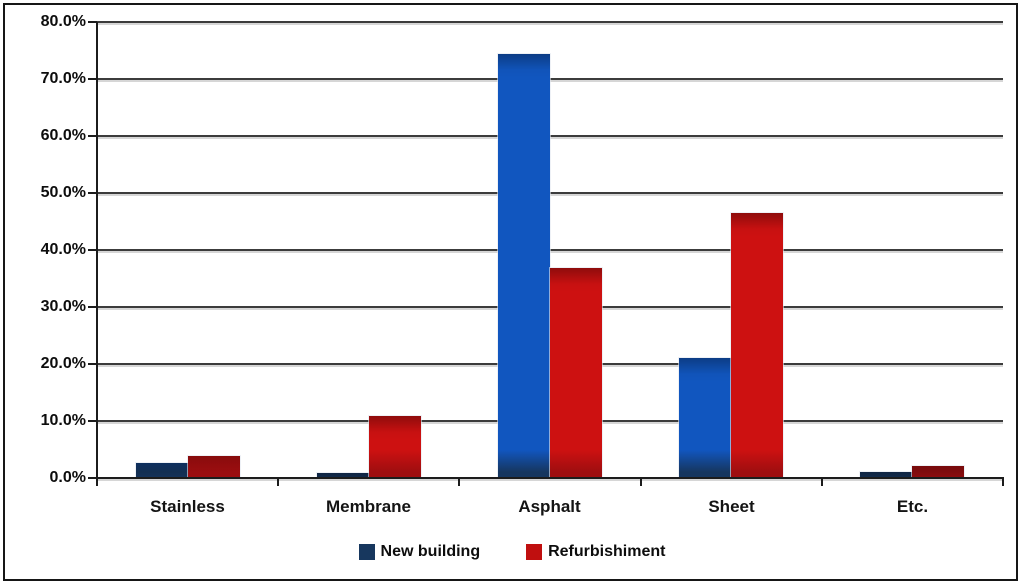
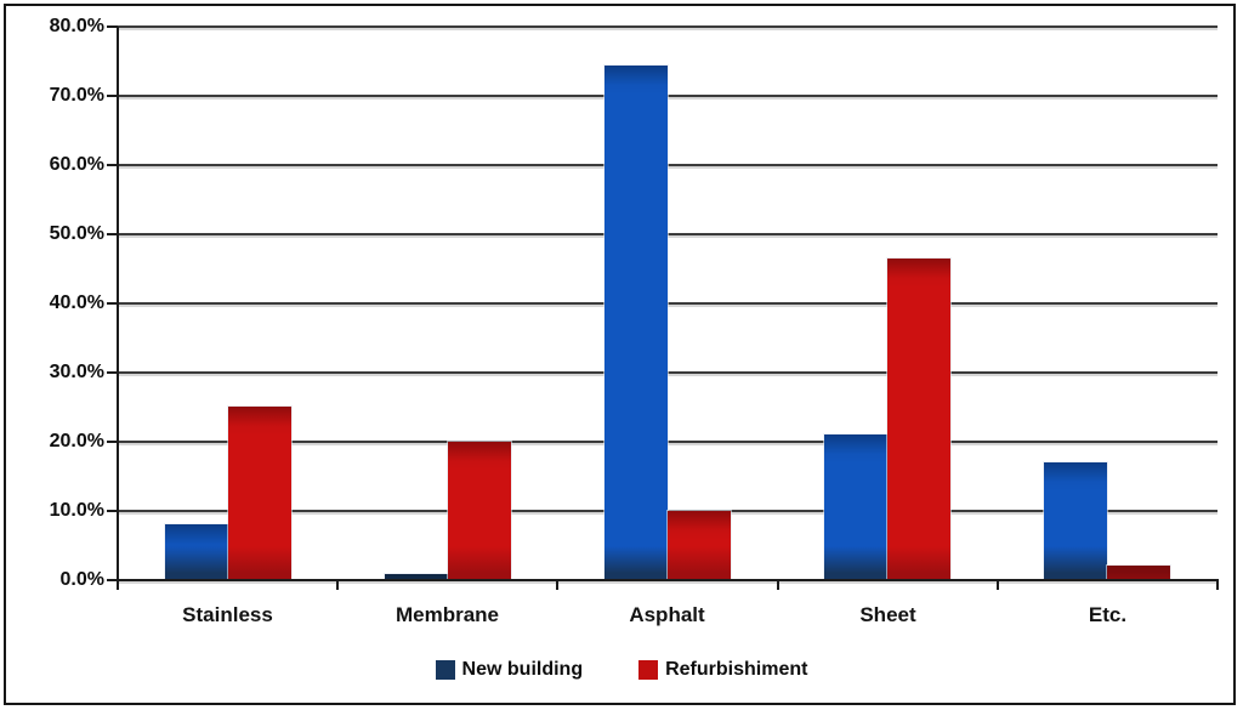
New building/Stainless: 3% -> 8%
Refurbishiment/Stainless: 4% -> 25%
Refurbishiment/Membrane: 11% -> 20%
Refurbishiment/Asphalt: 37% -> 10%
New building/Etc.: 1% -> 17%
